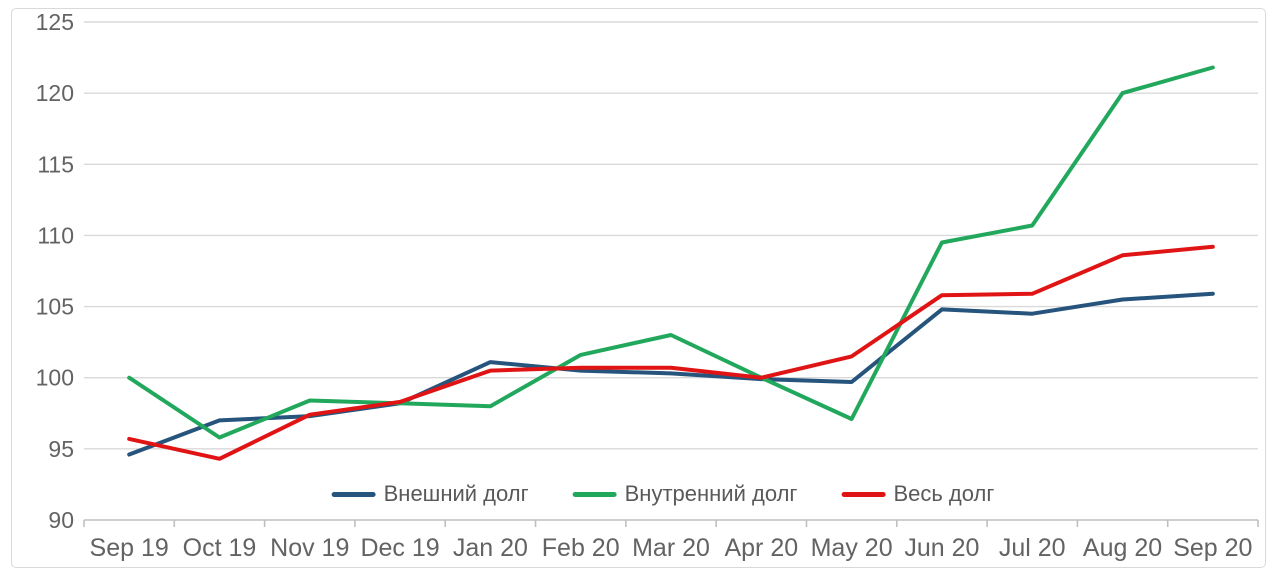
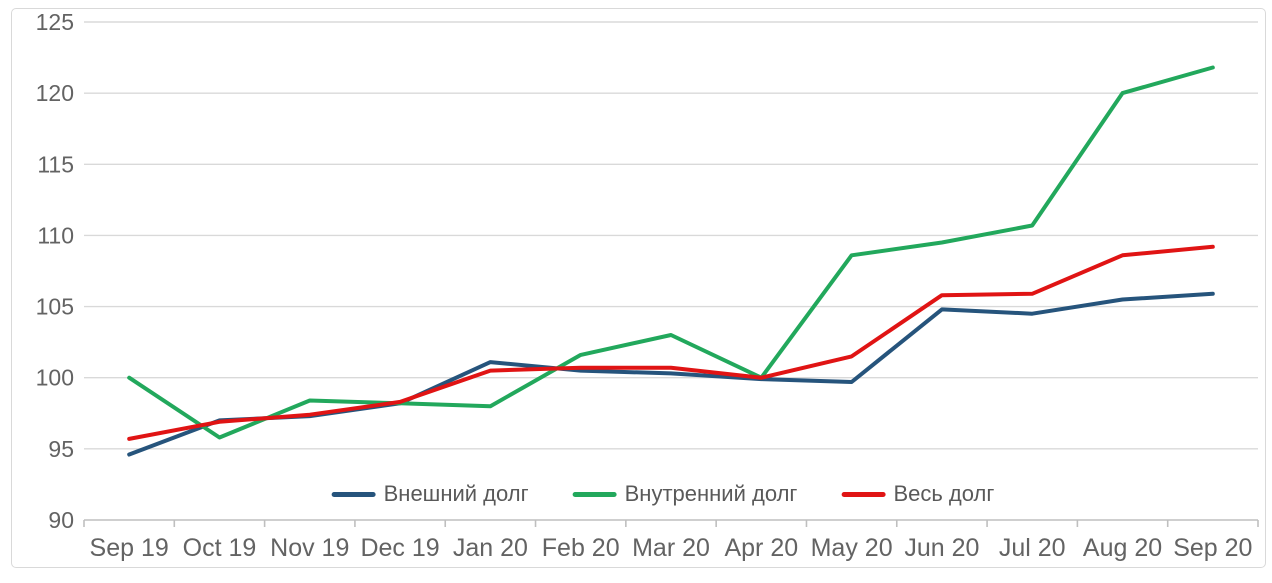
Весь долг/Oct 19: 94.3 -> 96.9
Внутренний долг/May 20: 97.1 -> 108.6
